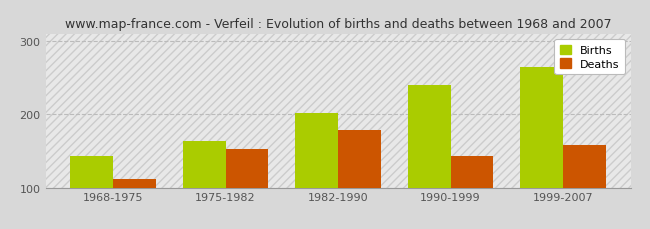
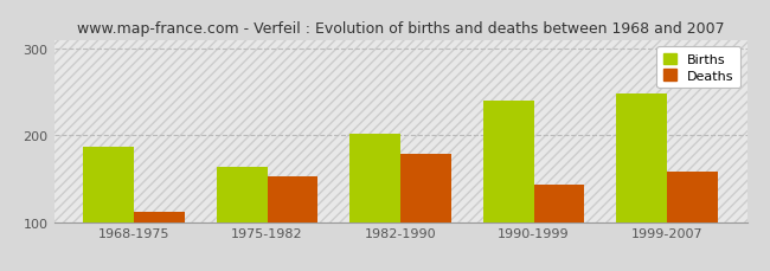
Births/1968-1975: 143 -> 186
Births/1999-2007: 265 -> 248
